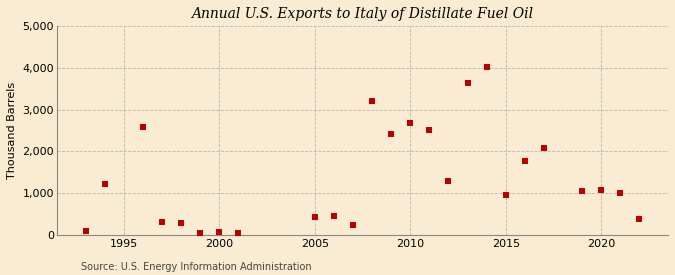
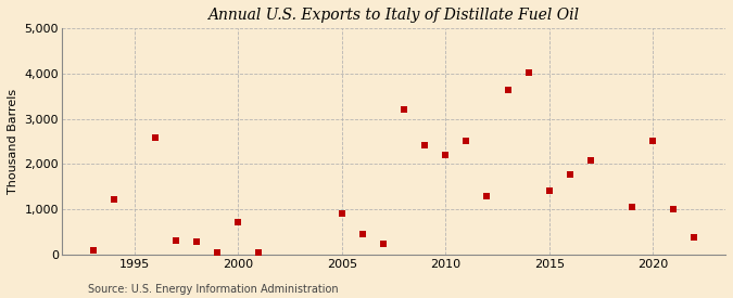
2000: 60 -> 700
2005: 420 -> 900
2010: 2,680 -> 2,200
2015: 960 -> 1,400
2020: 1,080 -> 2,500
